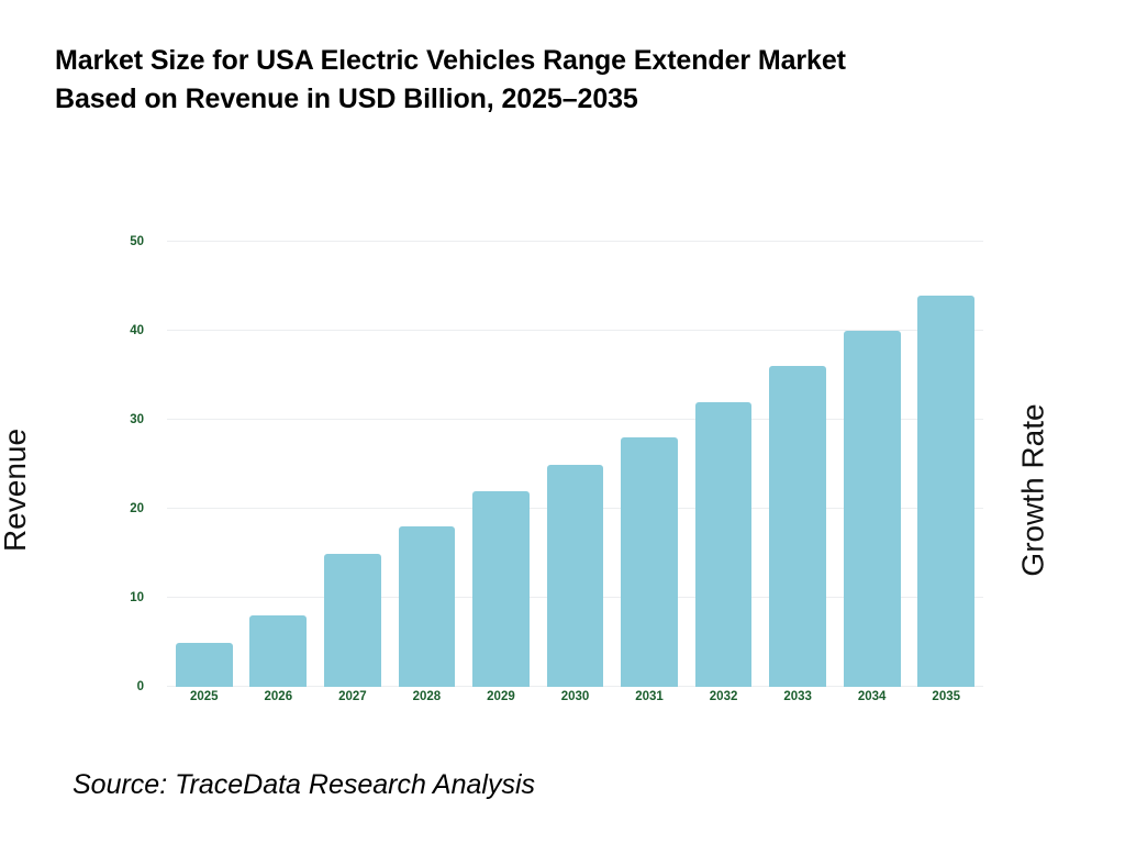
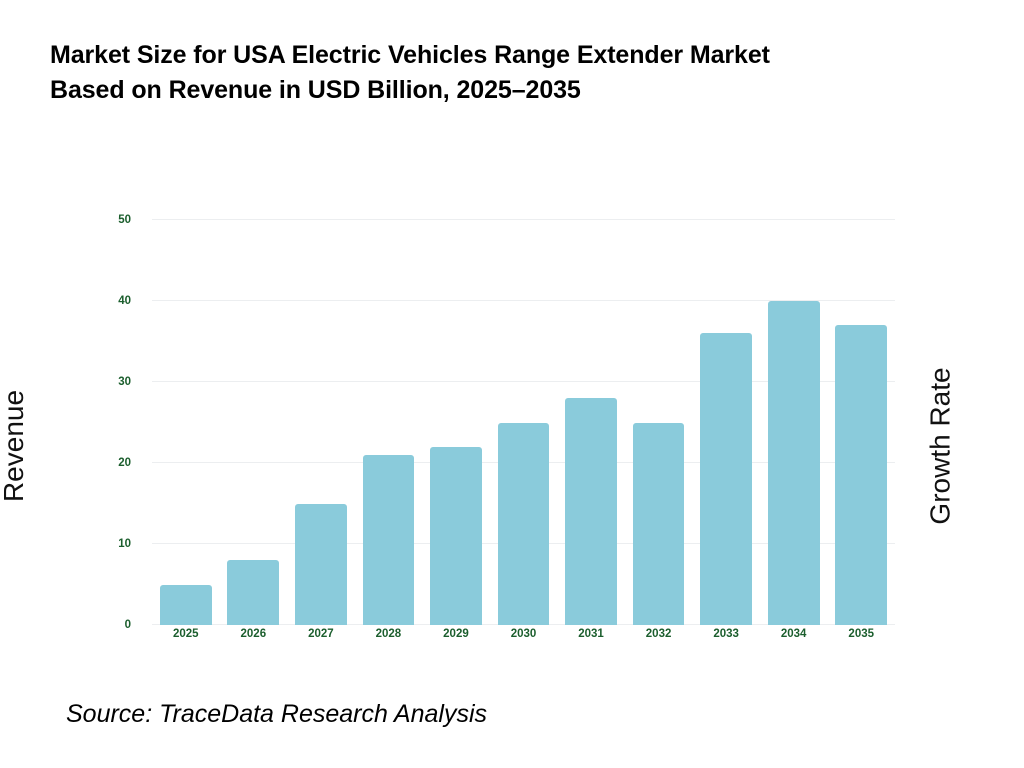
2028: 18 -> 21
2032: 32 -> 25
2035: 44 -> 37
